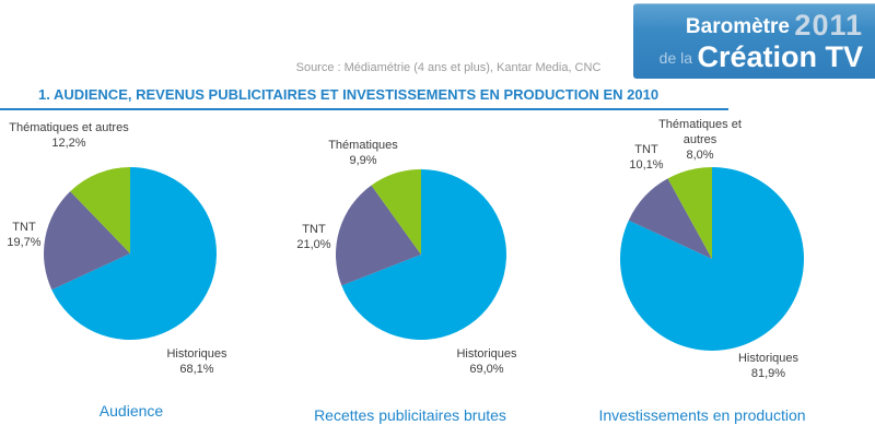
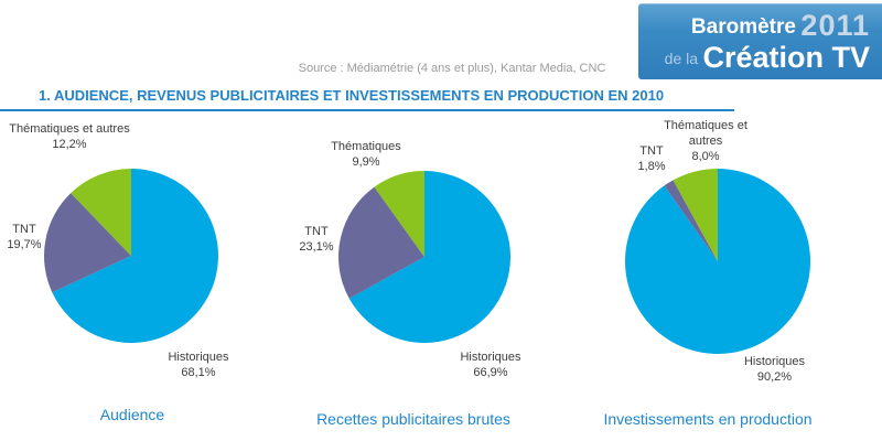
Recettes publicitaires brutes/Historiques: 69,0% -> 66,9%
Recettes publicitaires brutes/TNT: 21,0% -> 23,1%
Investissements en production/Historiques: 81,9% -> 90,2%
Investissements en production/TNT: 10,1% -> 1,8%
